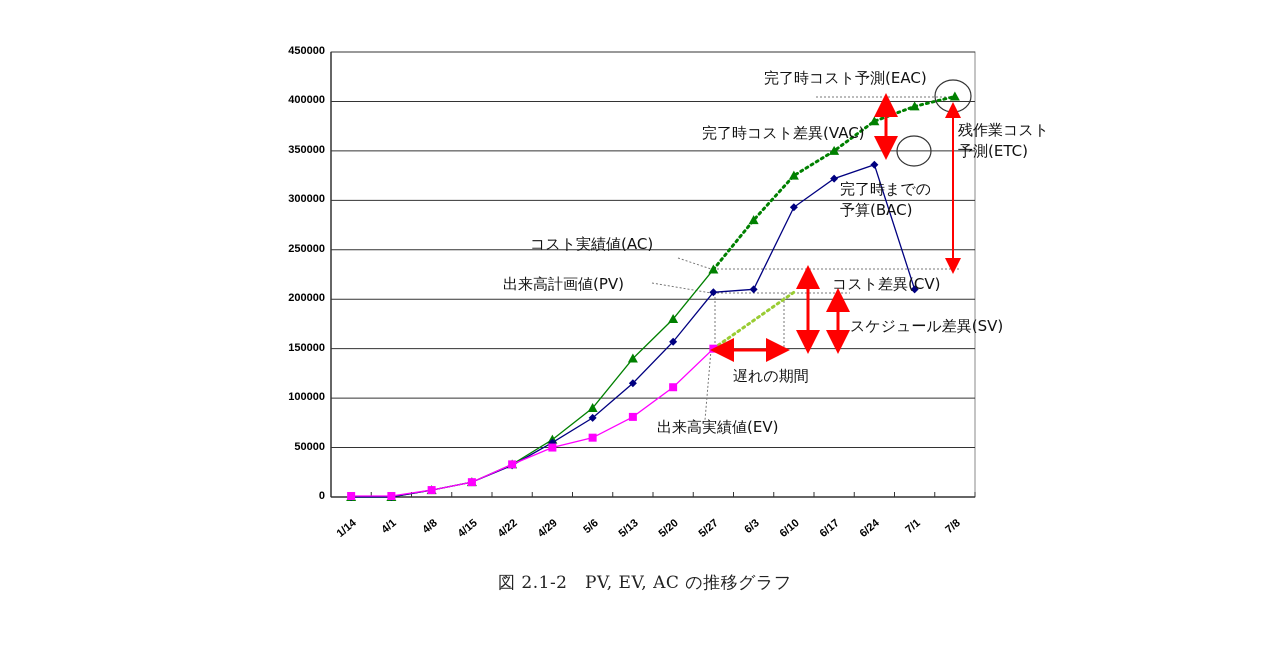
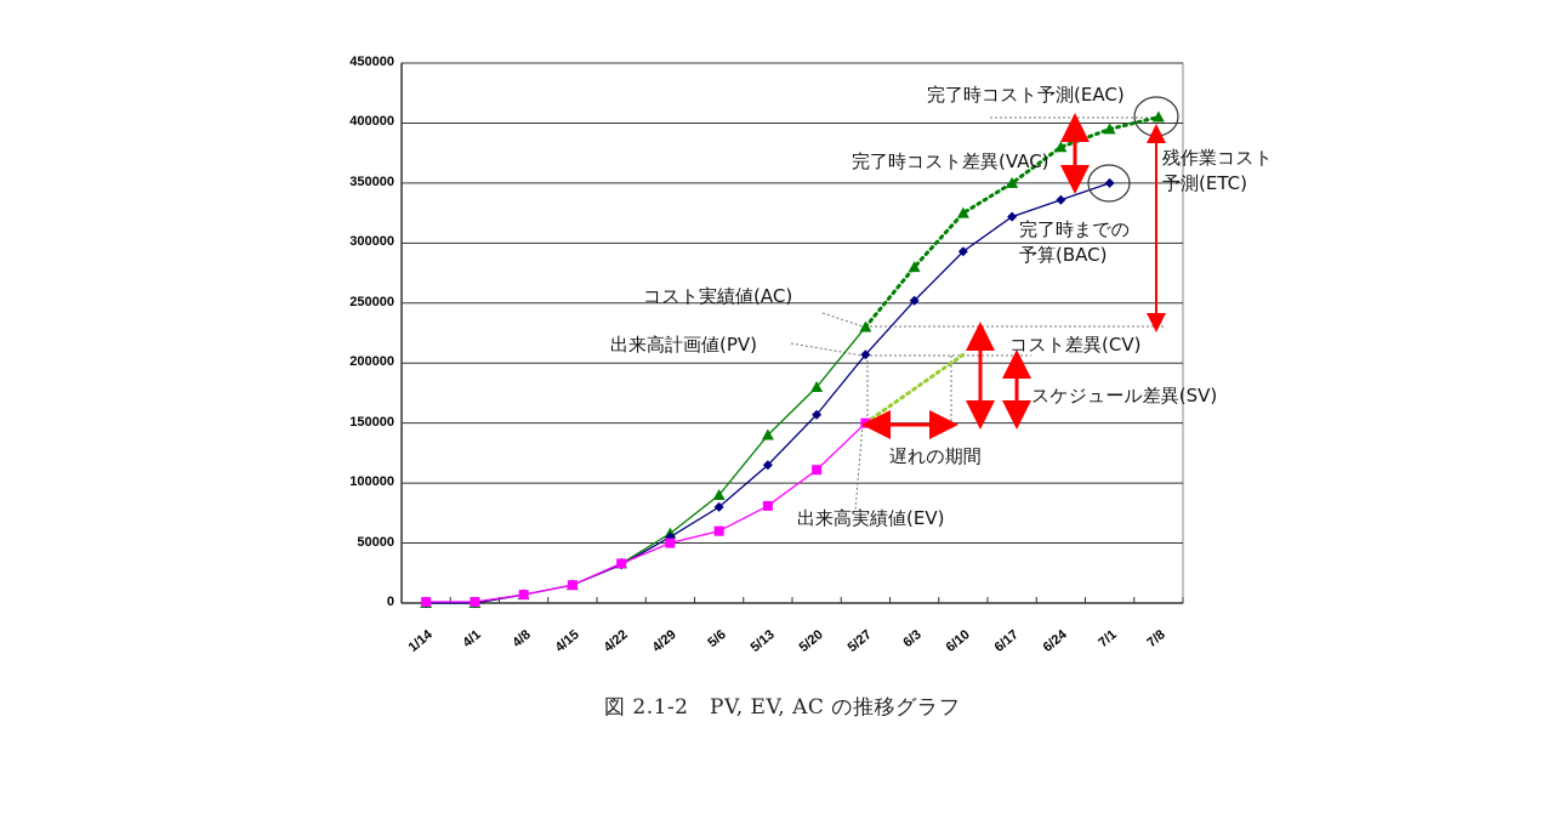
出来高計画値(PV)/6/3: 210000 -> 250000
出来高計画値(PV)/7/1: 210000 -> 350000
